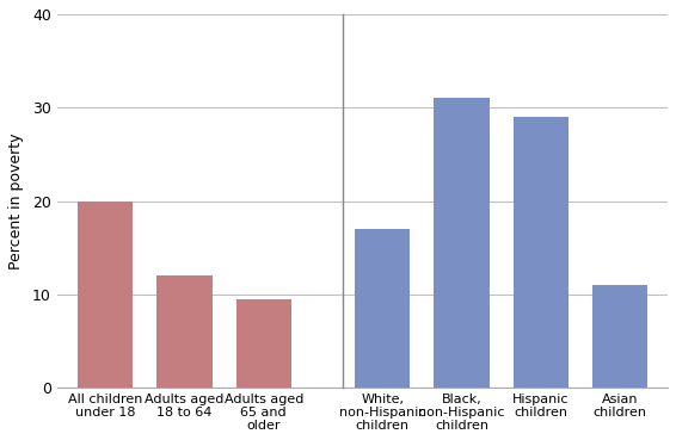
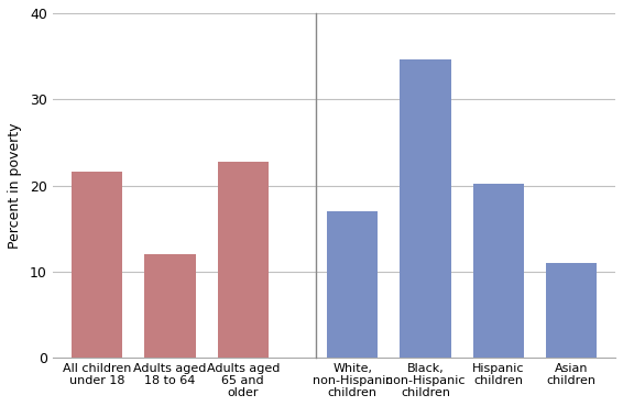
All children under 18: 20.0 -> 21.6
Adults aged 65 and older: 9.5 -> 22.8
Black, non-Hispanic children: 31.0 -> 34.6
Hispanic children: 29.0 -> 20.2
